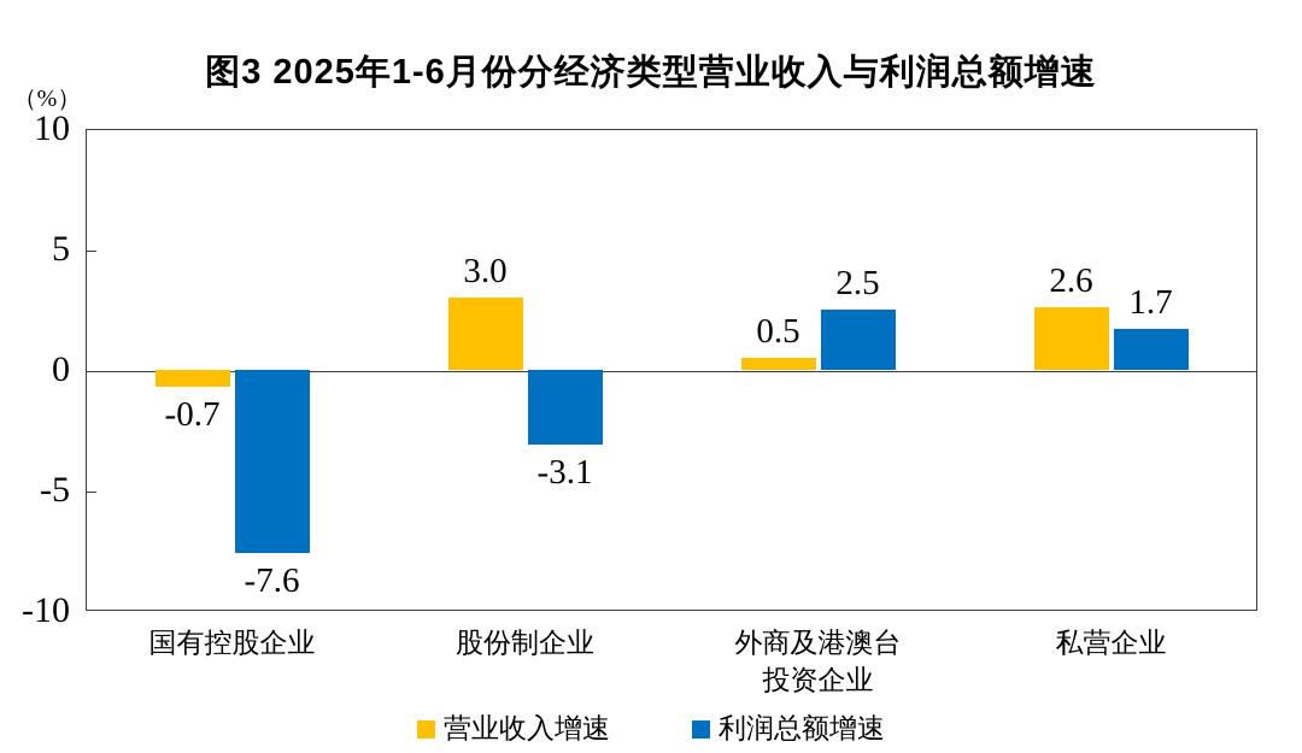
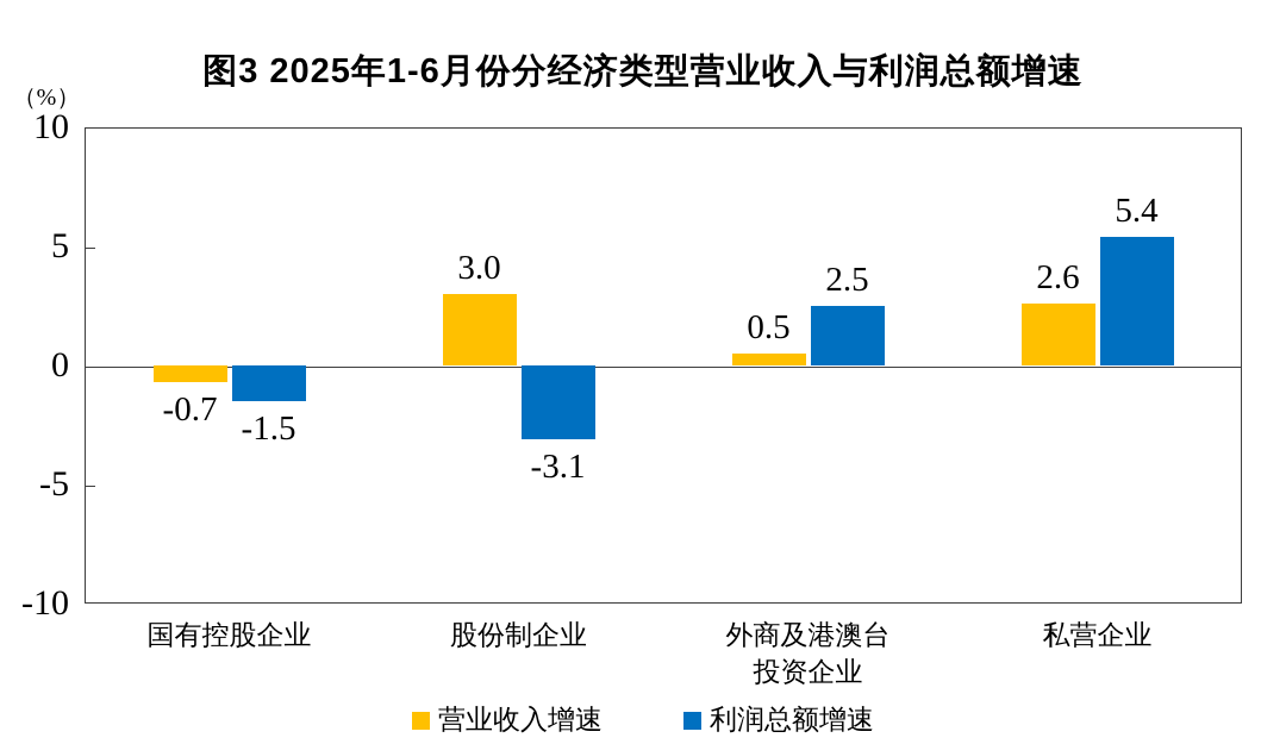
利润总额增速/国有控股企业: -7.6 -> -1.5
利润总额增速/私营企业: 1.7 -> 5.4
